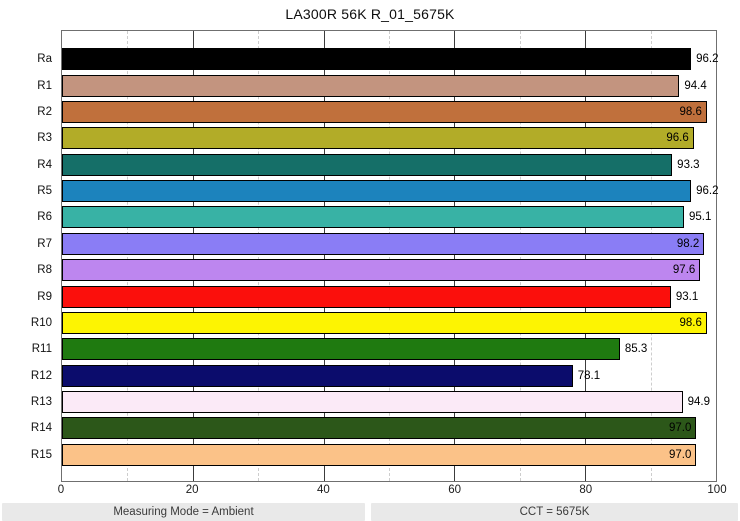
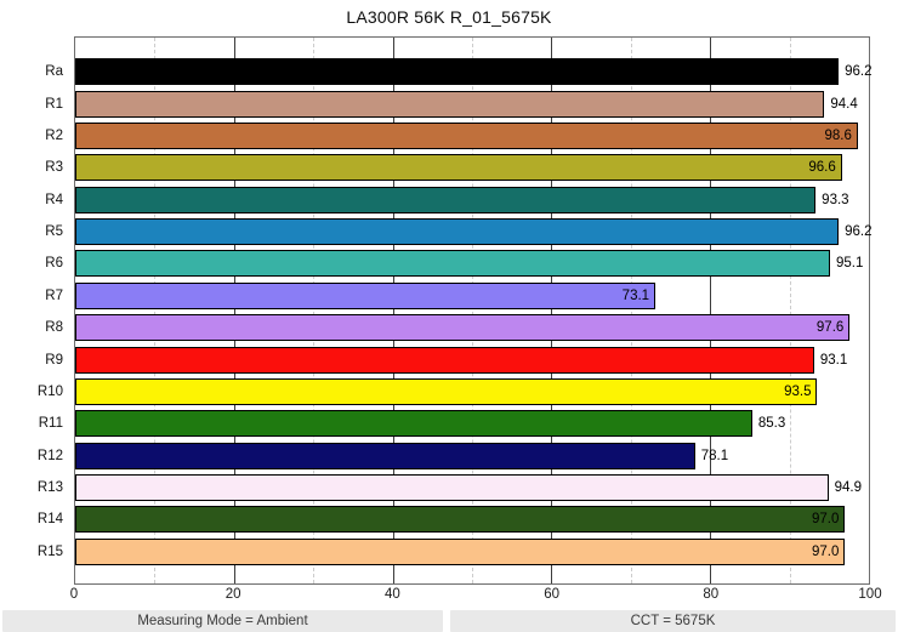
R7: 98.2 -> 73.1
R10: 98.6 -> 93.5
